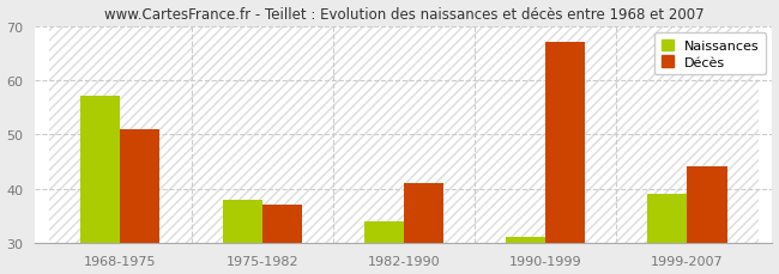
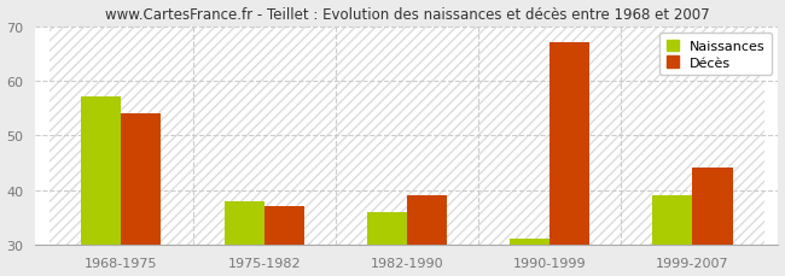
Décès/1968-1975: 51 -> 54
Naissances/1982-1990: 34 -> 36
Décès/1982-1990: 41 -> 39
